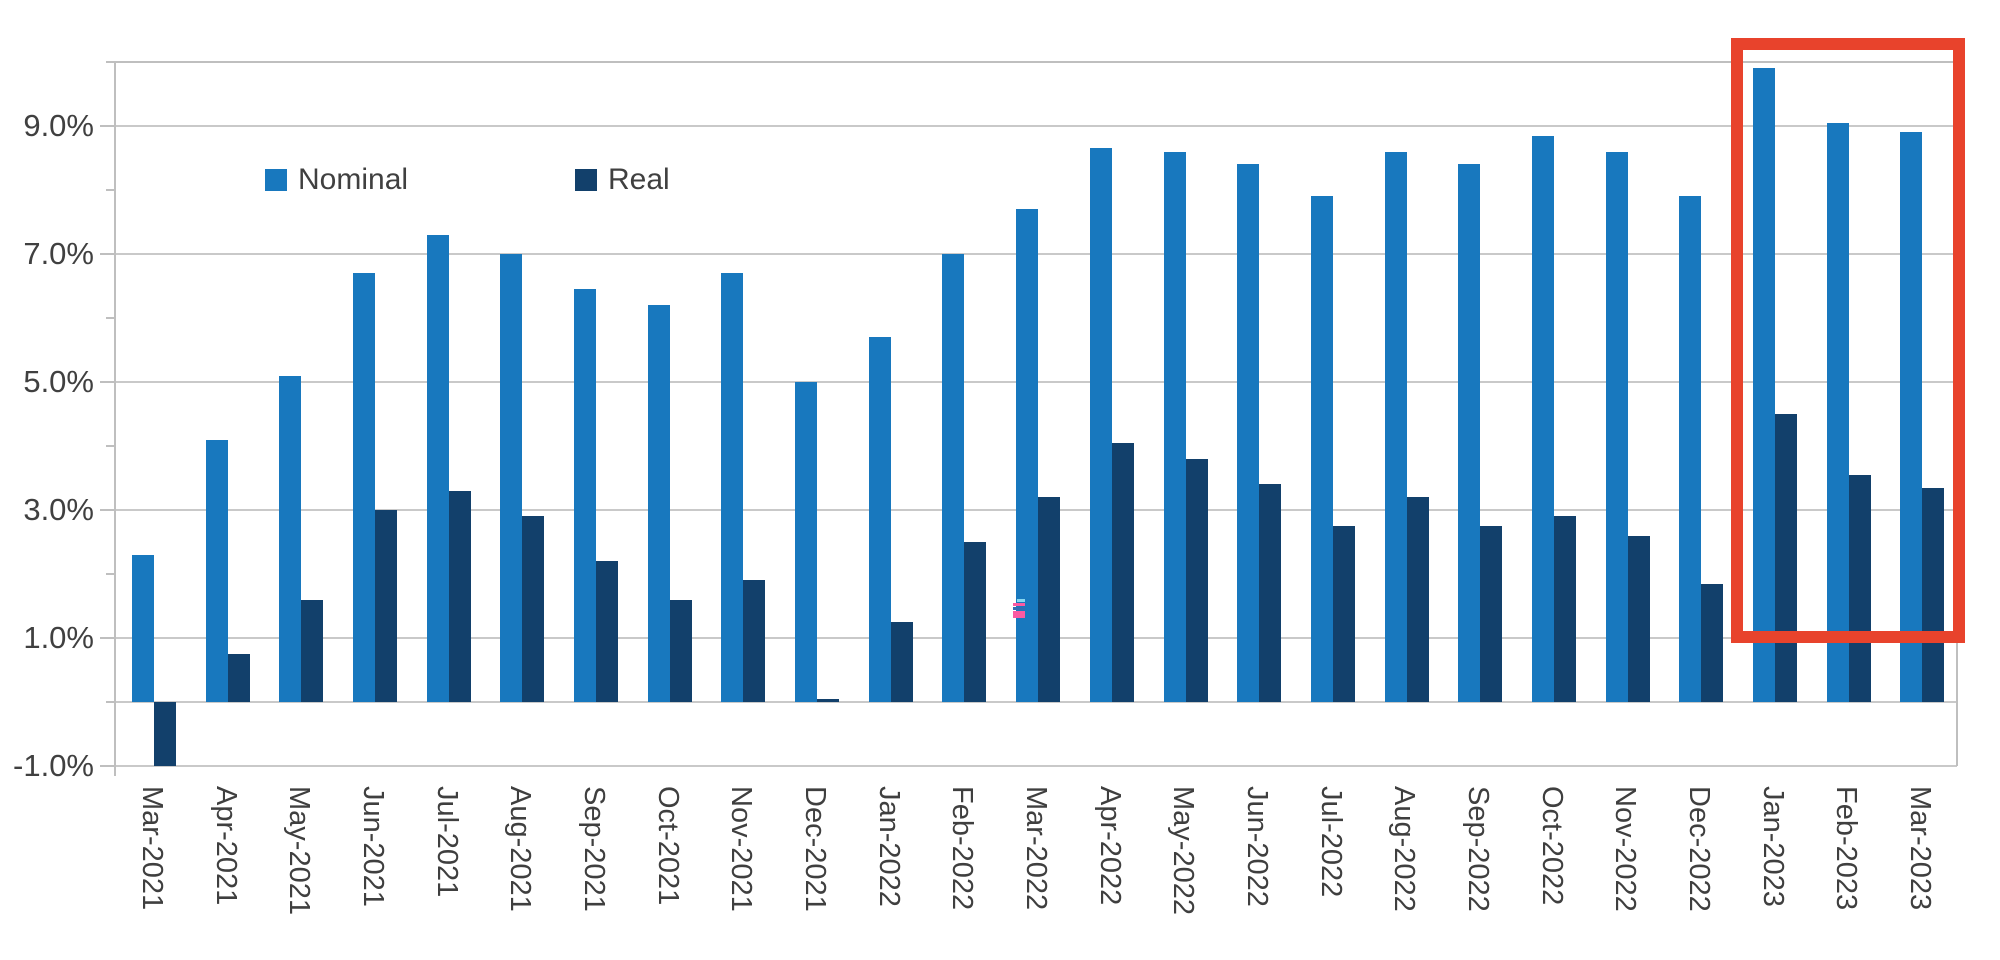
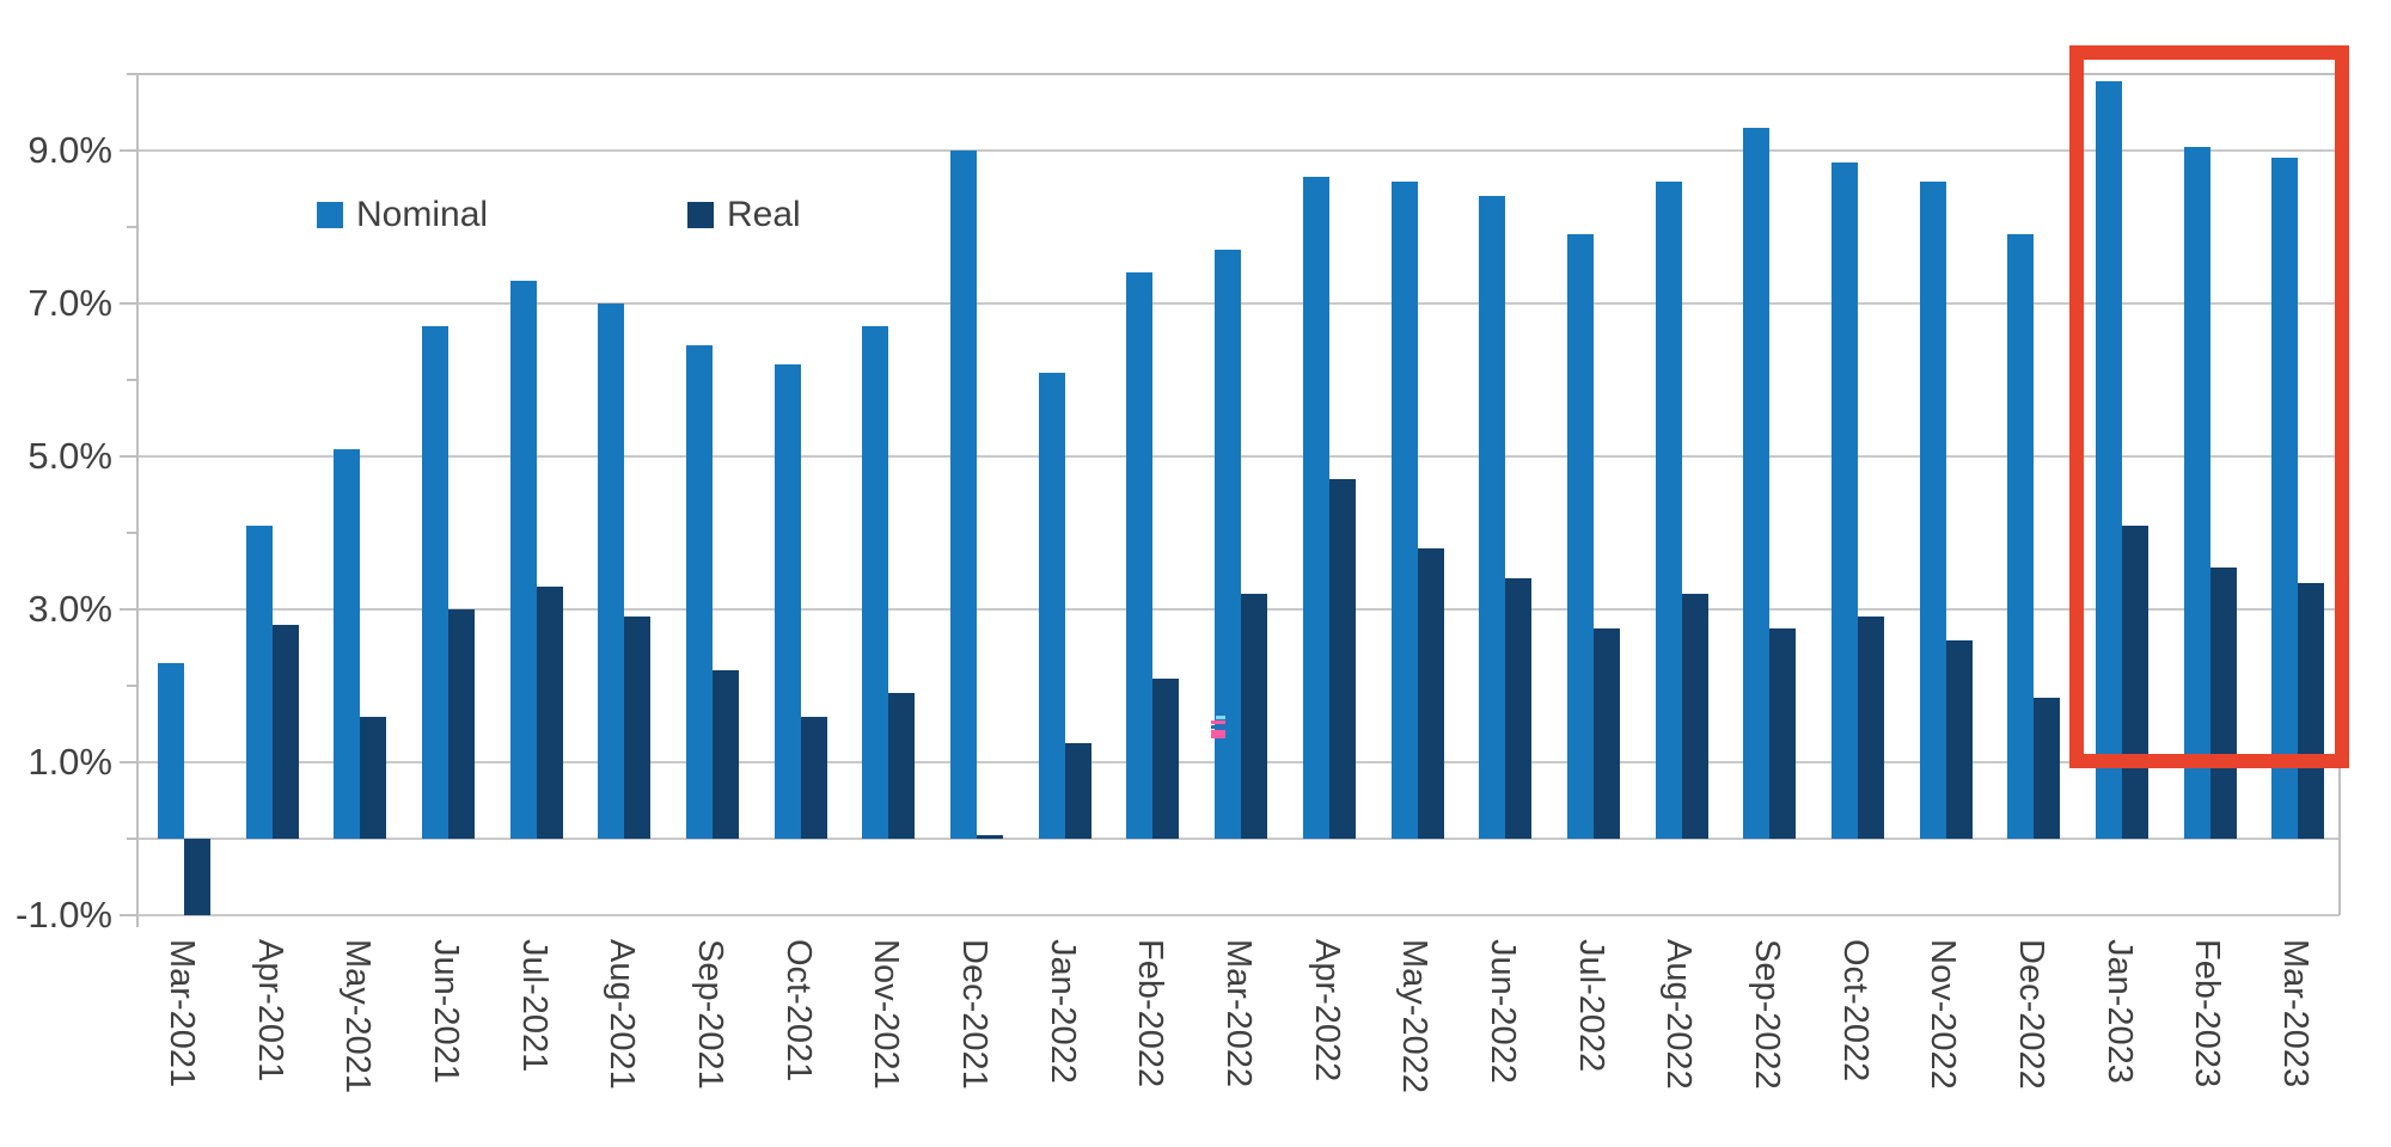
Real/Apr-2021: 0.8% -> 2.8%
Nominal/Dec-2021: 5.0% -> 9.0%
Nominal/Jan-2022: 5.7% -> 6.1%
Nominal/Feb-2022: 7.0% -> 7.4%
Real/Feb-2022: 2.5% -> 2.1%
Real/Apr-2022: 4.0% -> 4.7%
Nominal/Sep-2022: 8.4% -> 9.3%
Real/Jan-2023: 4.5% -> 4.1%
